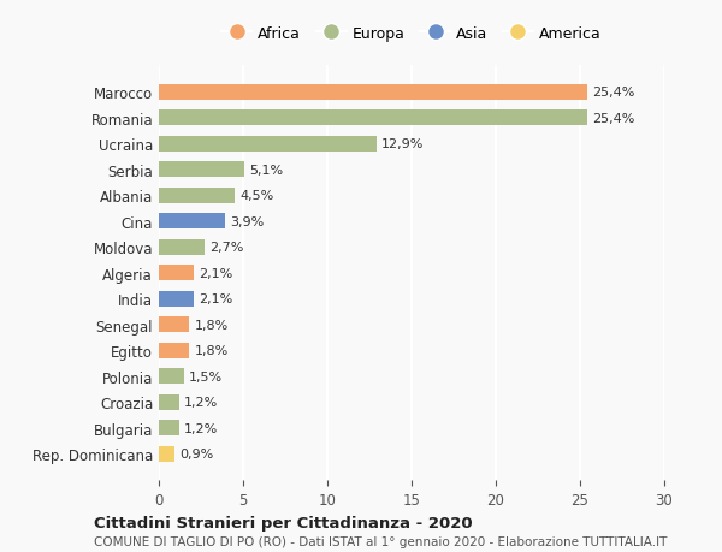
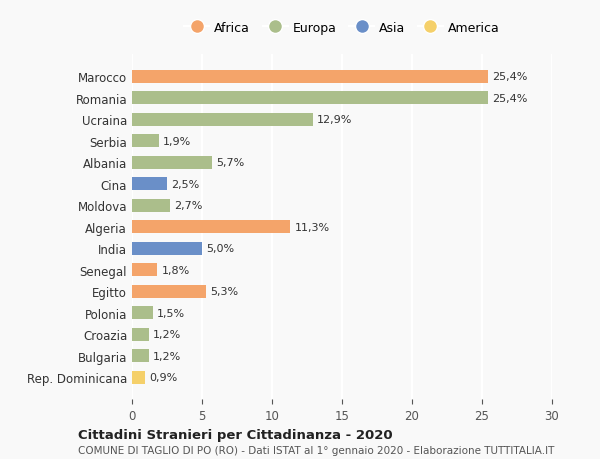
Serbia: 5,1% -> 1,9%
Albania: 4,5% -> 5,7%
Cina: 3,9% -> 2,5%
Algeria: 2,1% -> 11,3%
India: 2,1% -> 5,0%
Egitto: 1,8% -> 5,3%
